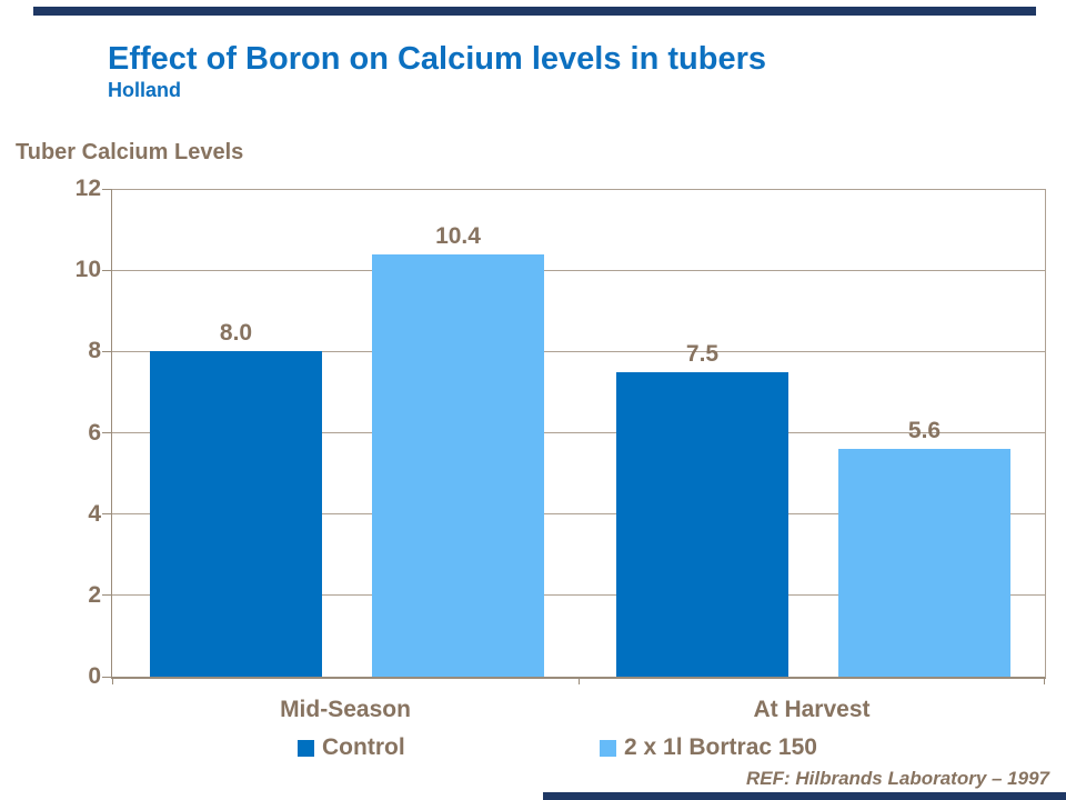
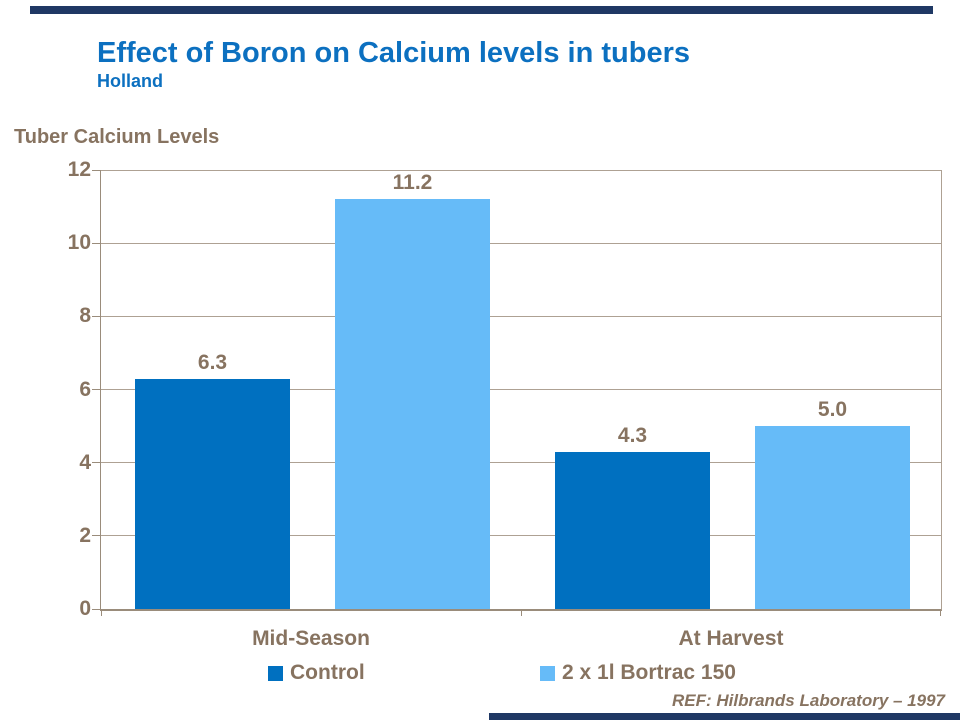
Control/Mid-Season: 8.0 -> 6.3
2 x 1l Bortrac 150/Mid-Season: 10.4 -> 11.2
Control/At Harvest: 7.5 -> 4.3
2 x 1l Bortrac 150/At Harvest: 5.6 -> 5.0
